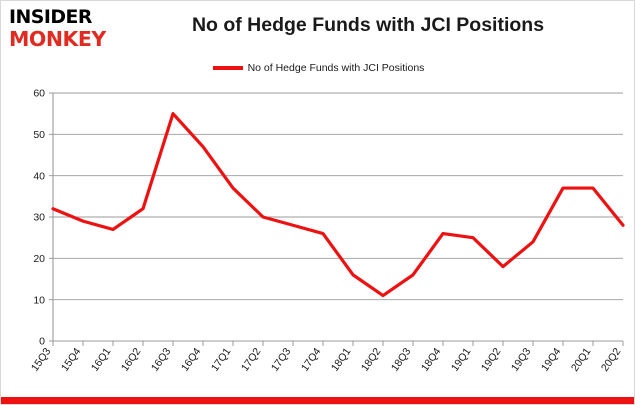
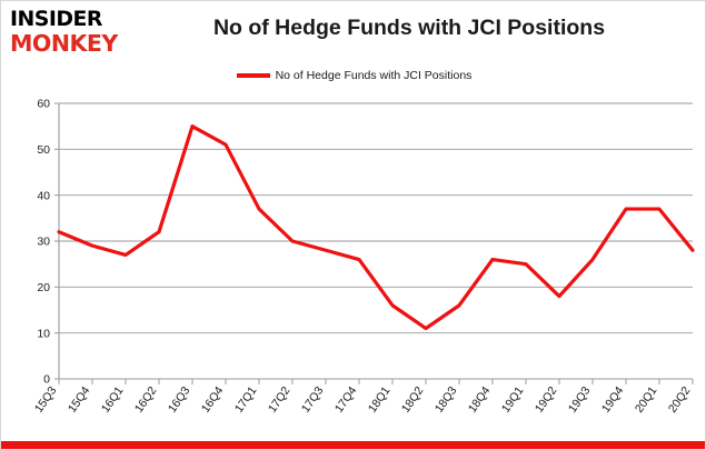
16Q4: 47 -> 51
19Q3: 24 -> 26
